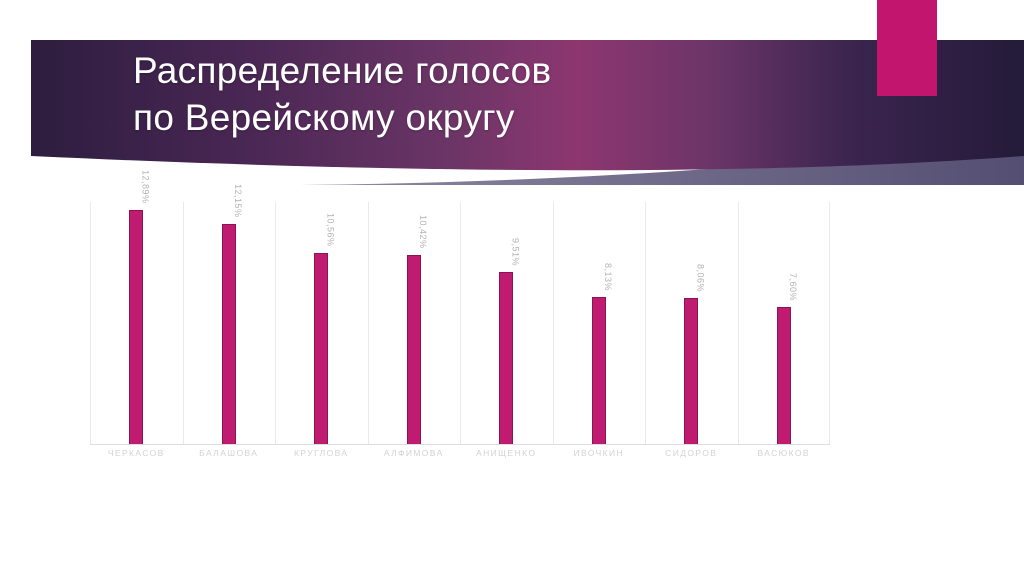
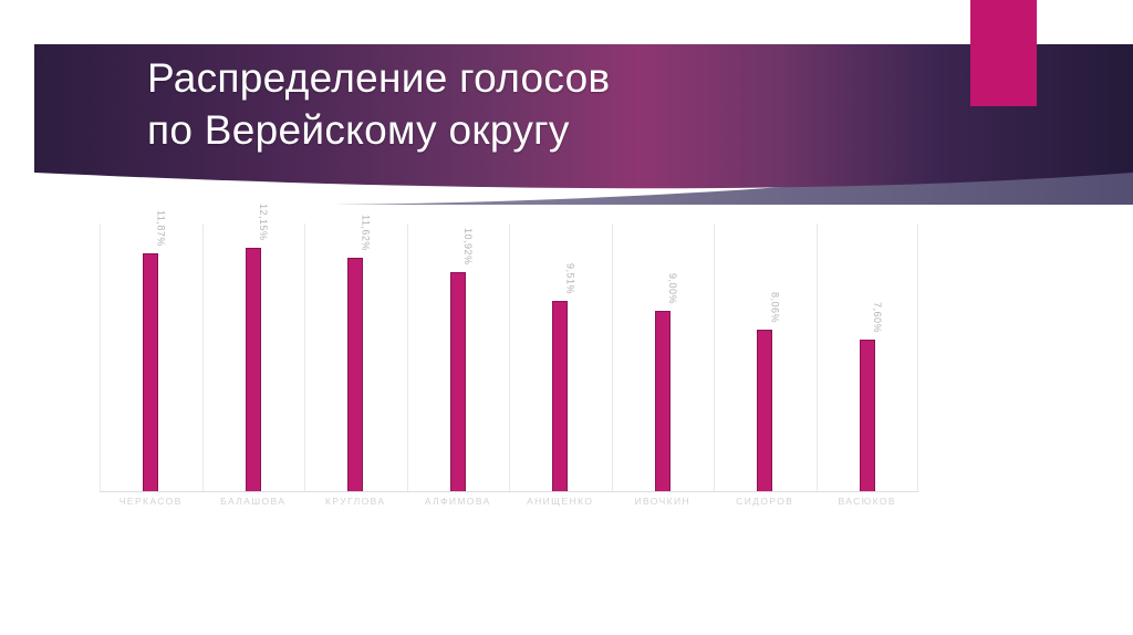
ЧЕРКАСОВ: 12,89% -> 11,87%
КРУГЛОВА: 10,56% -> 11,62%
АЛФИМОВА: 10,42% -> 10,92%
ИВОЧКИН: 8,13% -> 9,00%
